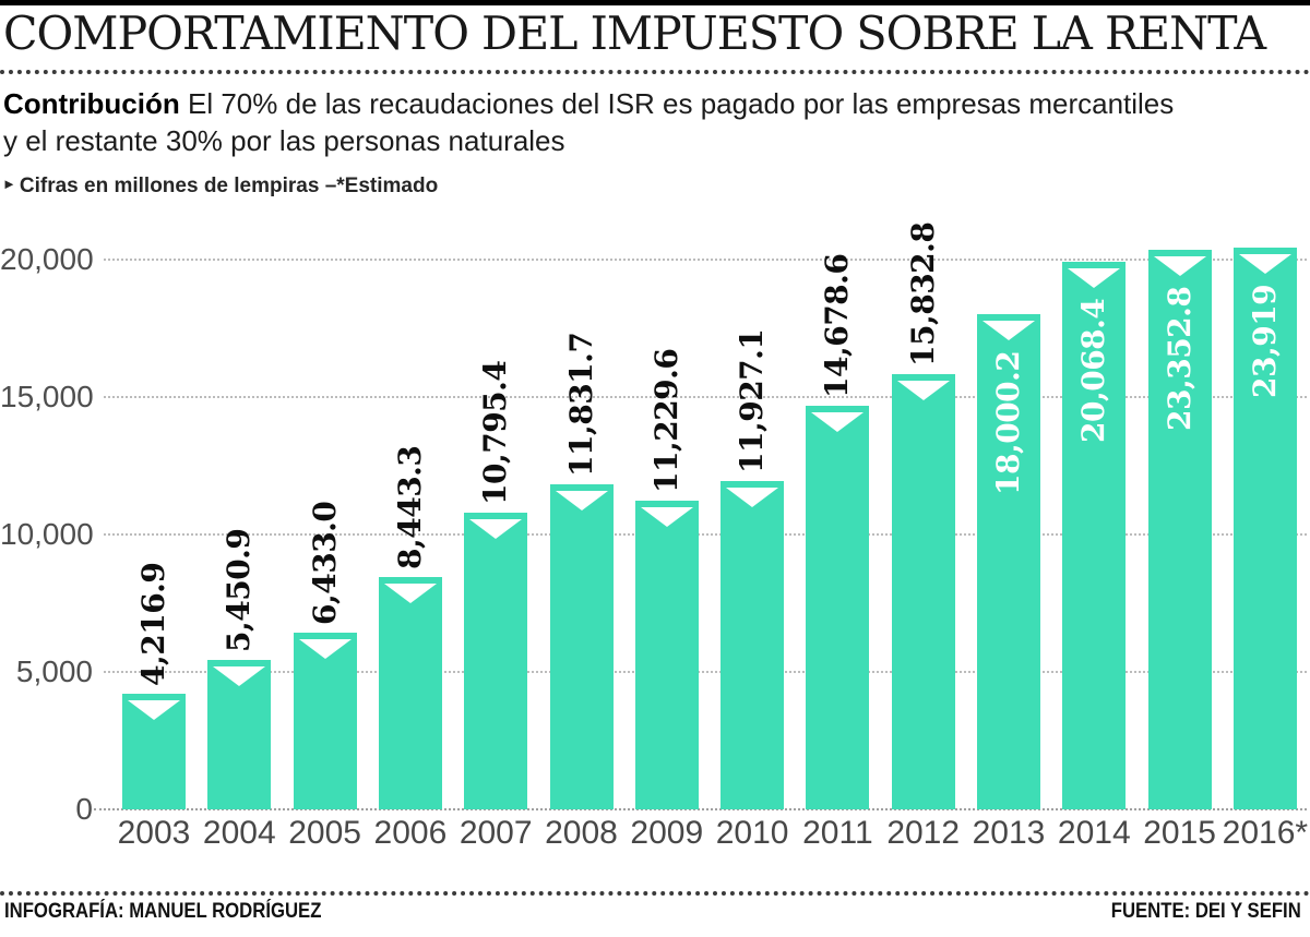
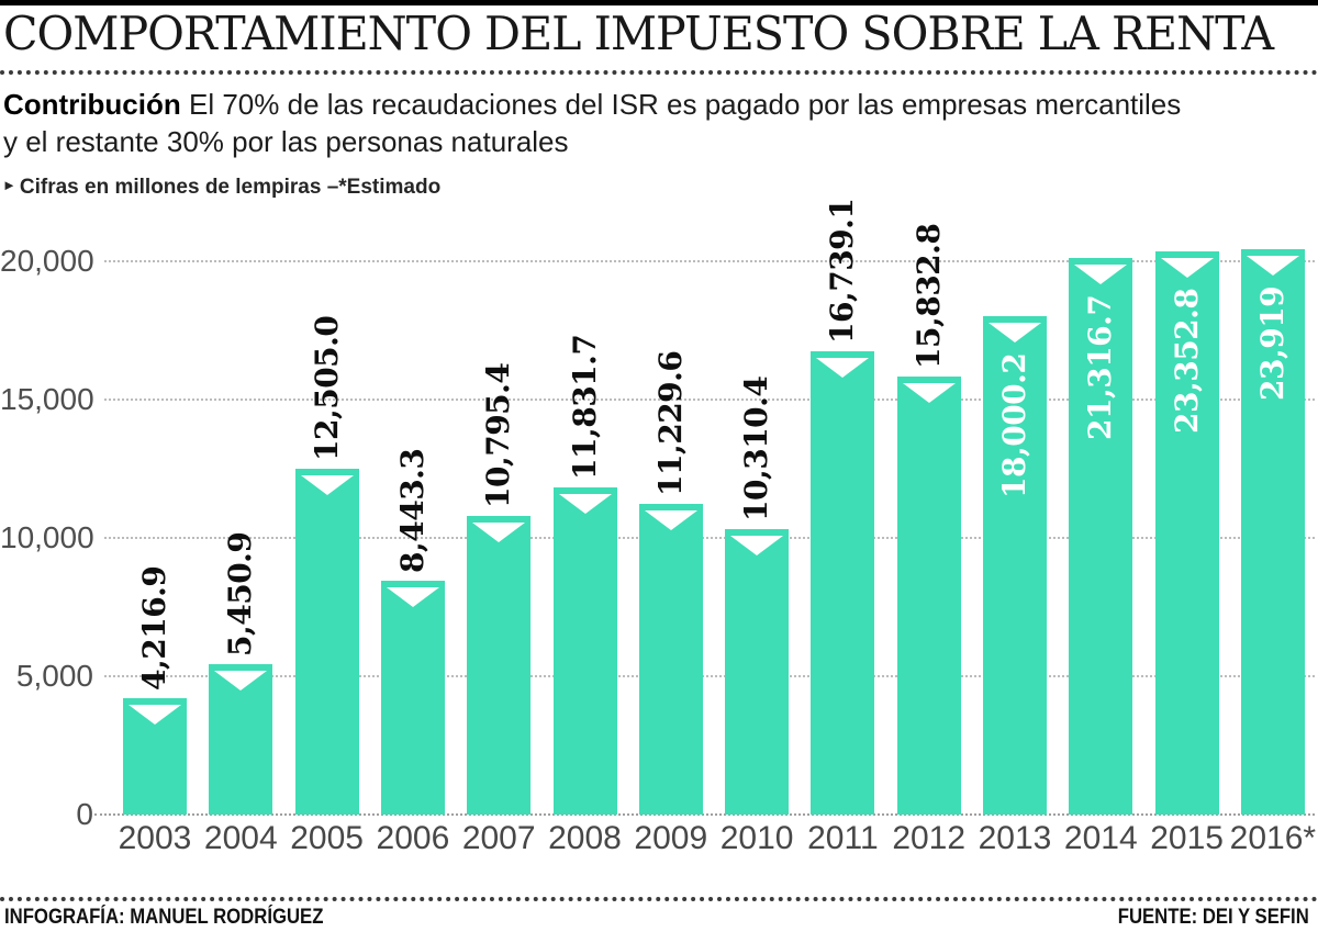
2005: 6,433.0 -> 12,505.0
2010: 11,927.1 -> 10,310.4
2011: 14,678.6 -> 16,739.1
2014: 20,068.4 -> 21,316.7
